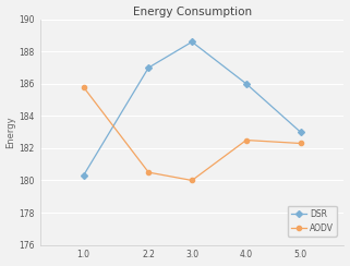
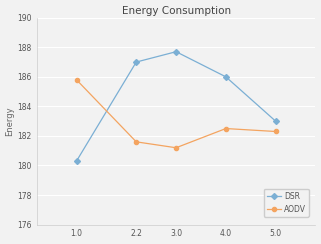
AODV/2.2: 180.5 -> 181.6
DSR/3.0: 188.6 -> 187.7
AODV/3.0: 180.0 -> 181.2
